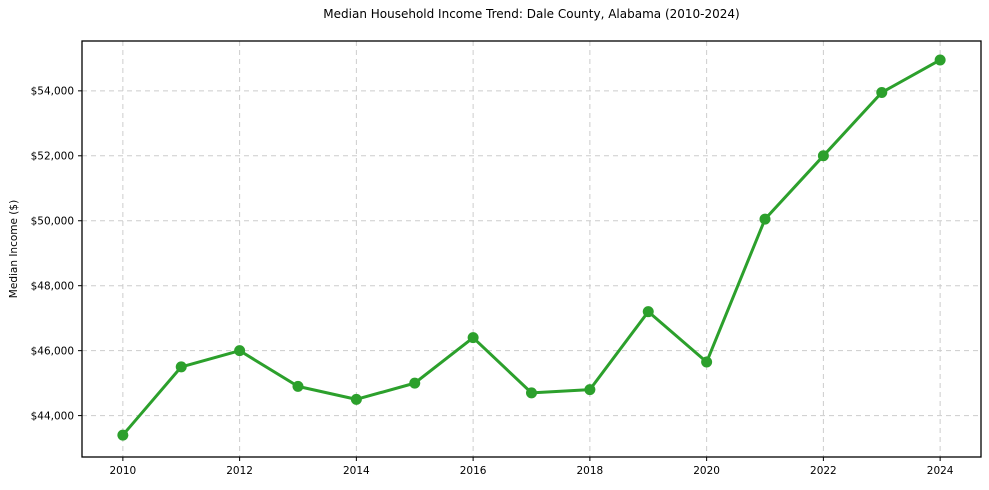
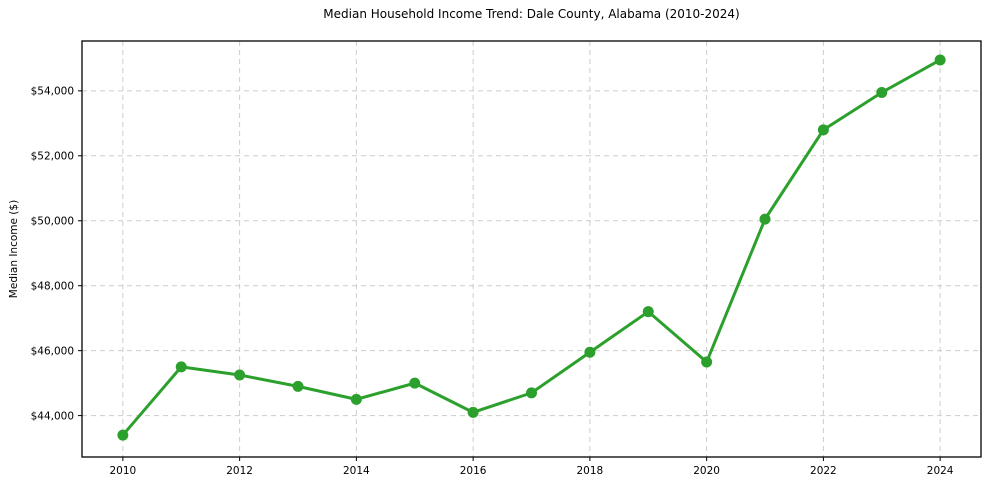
2012: $46000 -> $45200
2016: $46400 -> $44100
2018: $44800 -> $46000
2022: $52000 -> $52800
